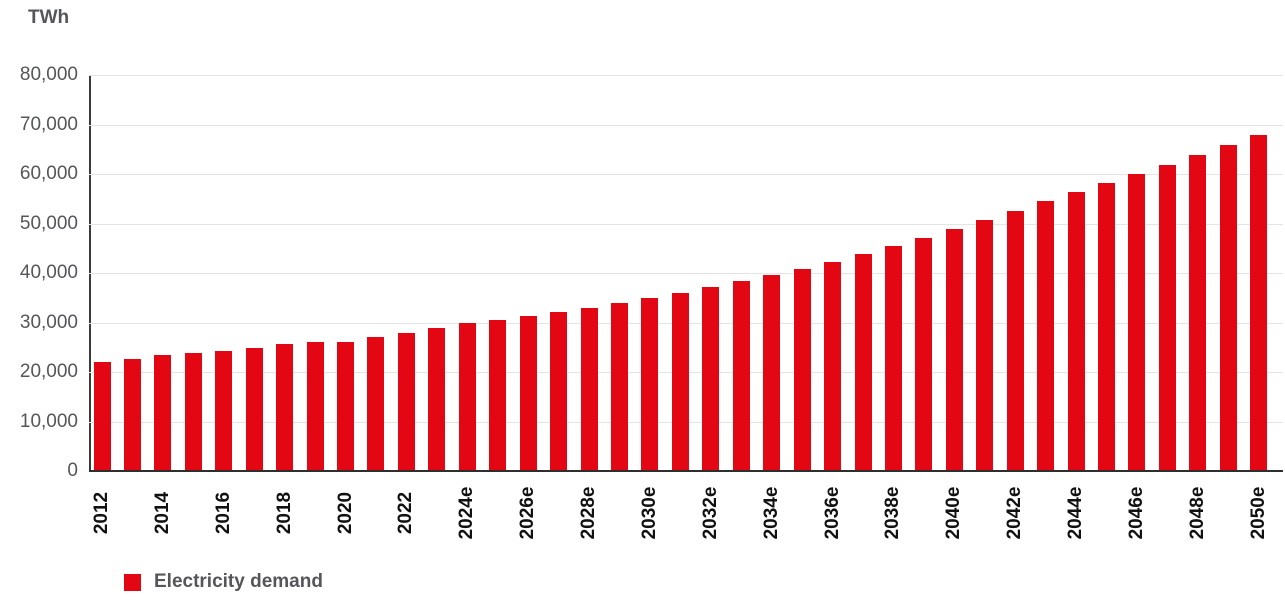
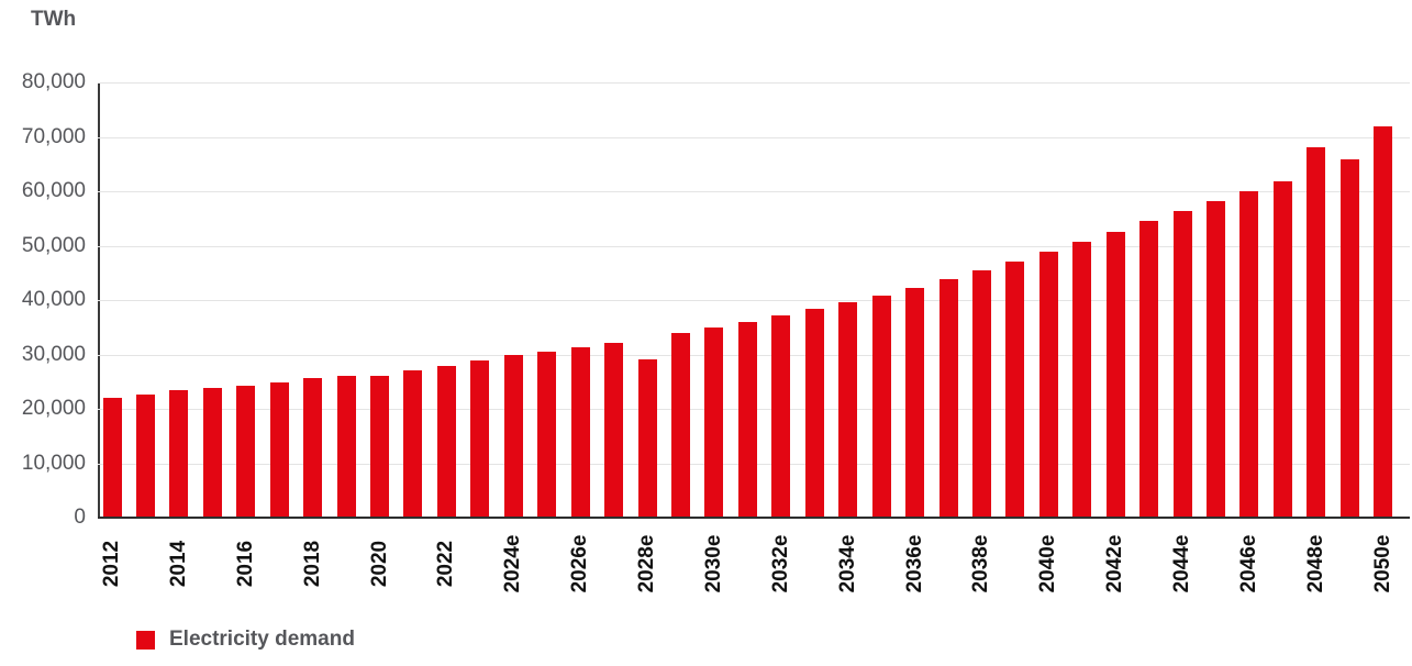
2028e: 33000 -> 29000
2048e: 64000 -> 68000
2050e: 68000 -> 72000
